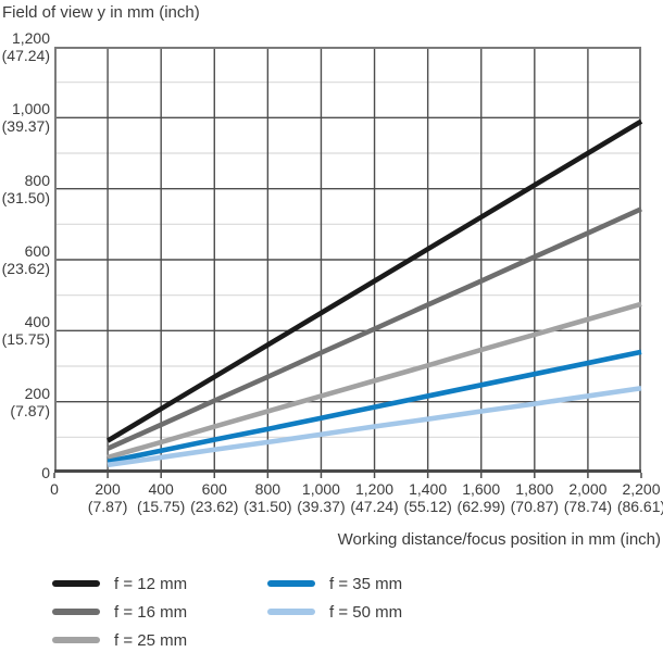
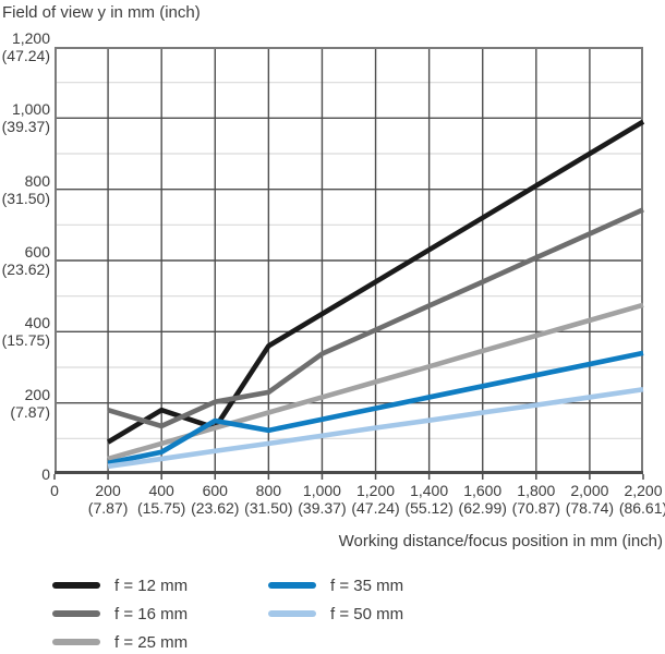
f = 16 mm/200: 70 -> 180
f = 12 mm/600: 270 -> 130
f = 35 mm/600: 90 -> 150
f = 16 mm/800: 270 -> 230
